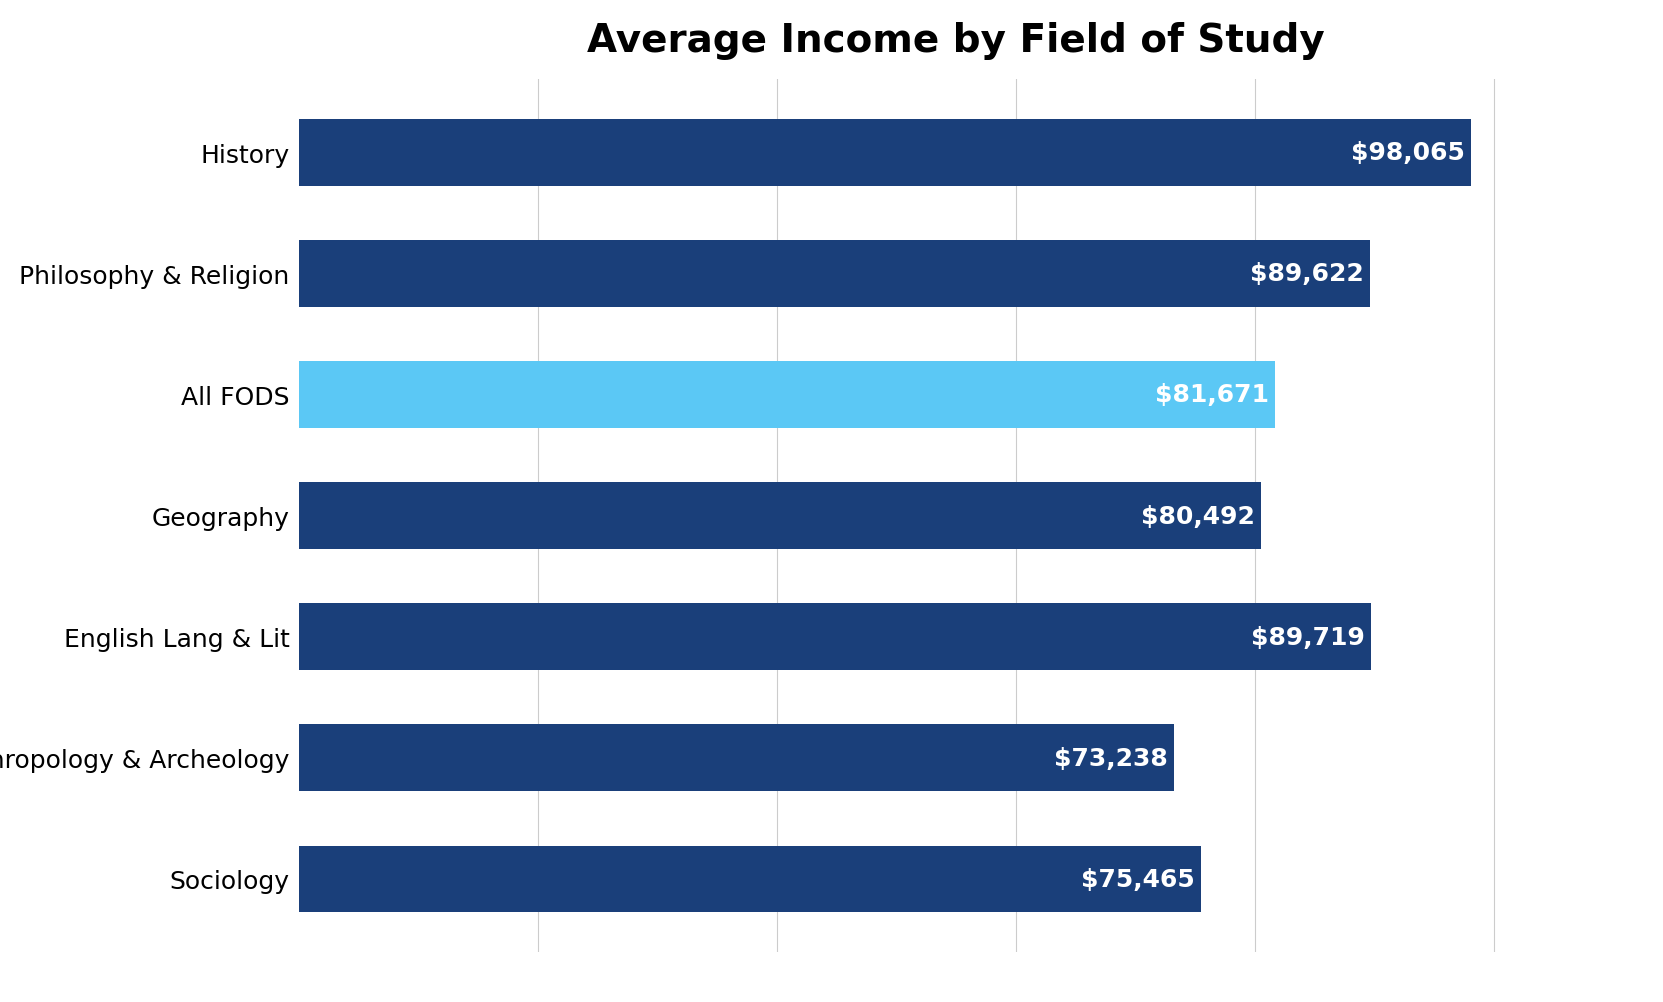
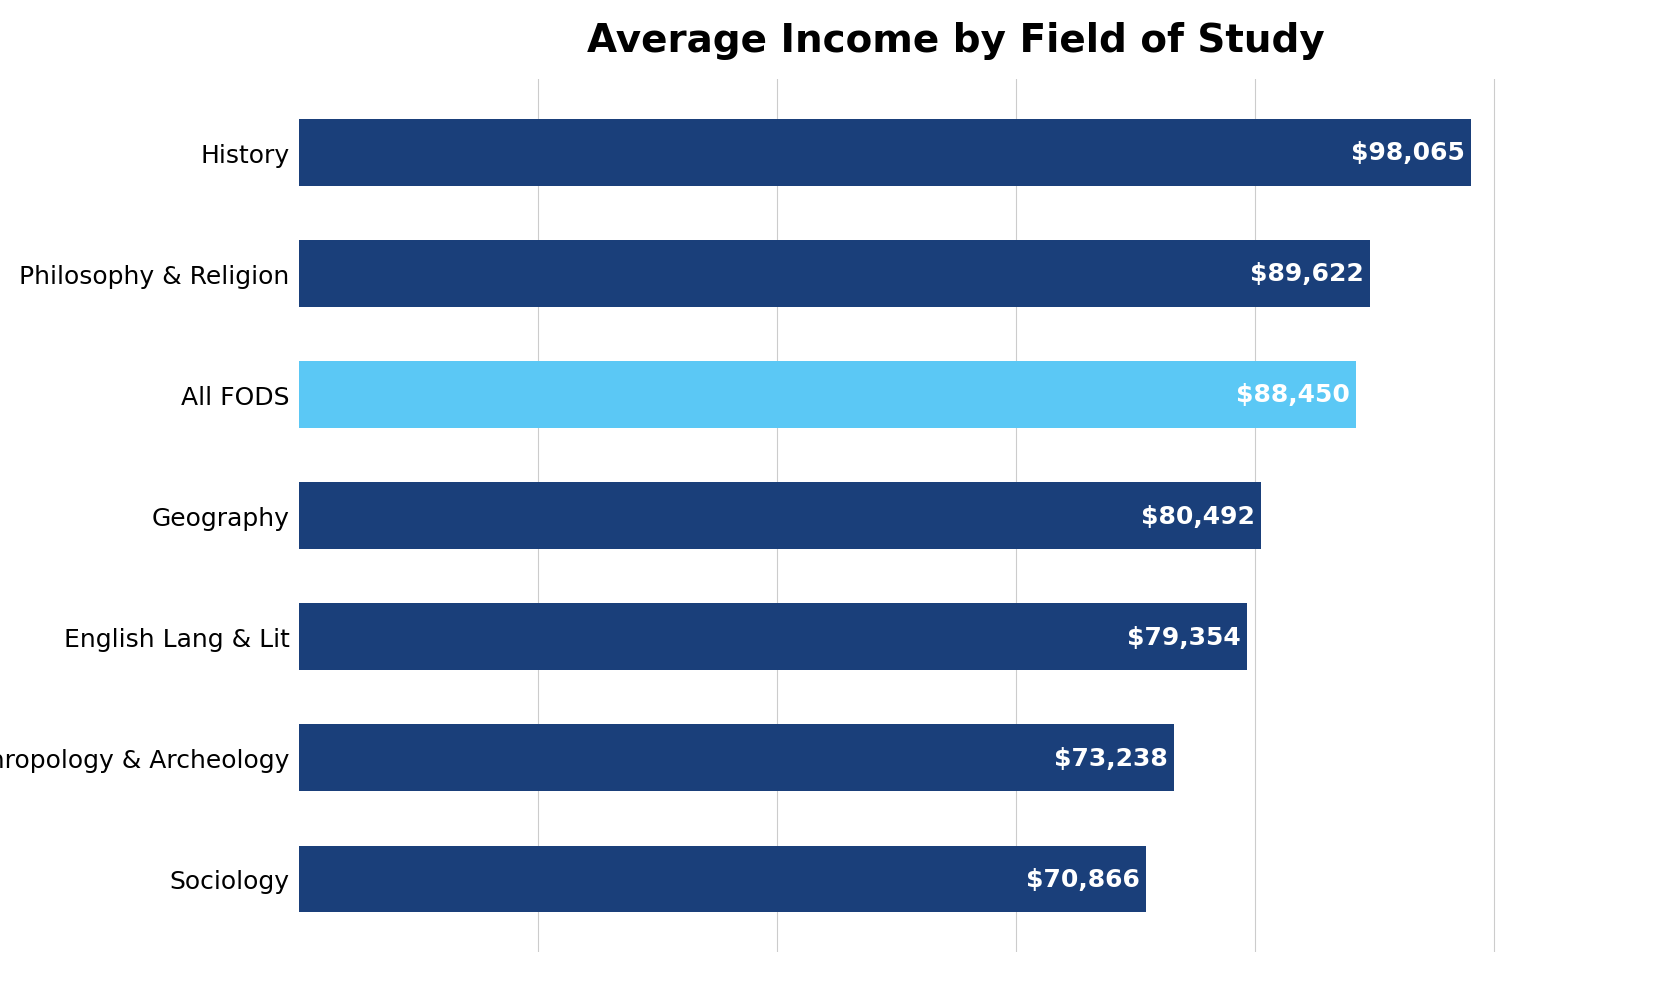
All FODS: $81,671 -> $88,450
English Lang & Lit: $89,719 -> $79,354
Sociology: $75,465 -> $70,866
